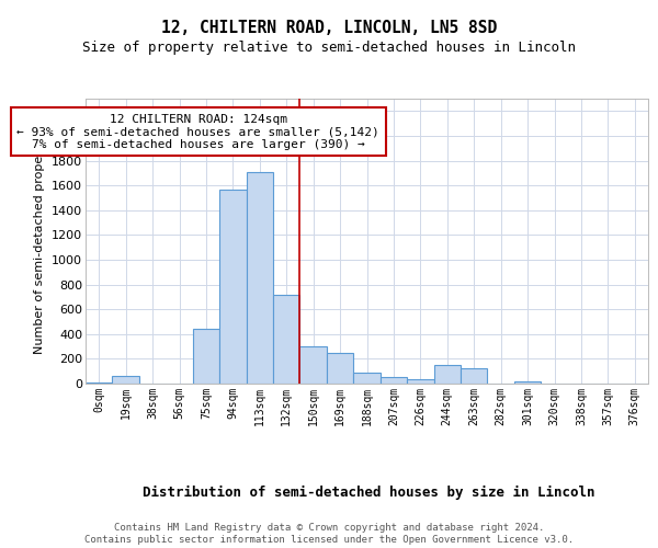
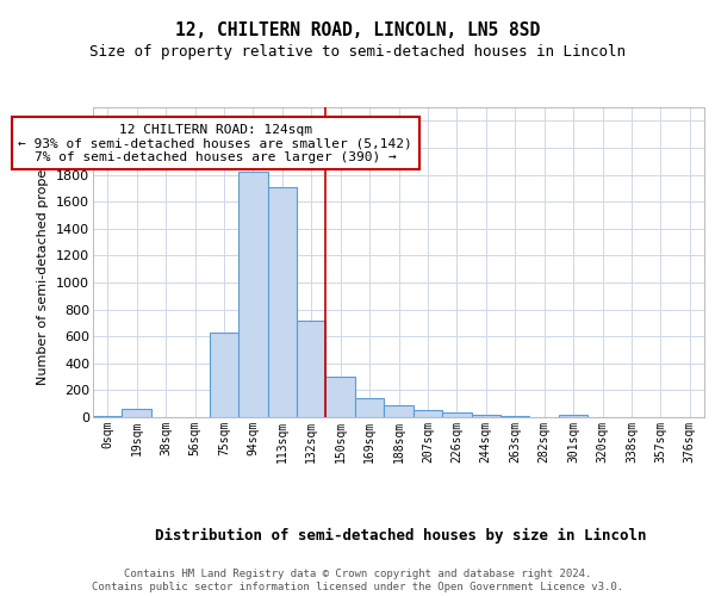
75sqm: 440 -> 630
94sqm: 1570 -> 1820
169sqm: 250 -> 140
244sqm: 150 -> 20
263sqm: 120 -> 0
